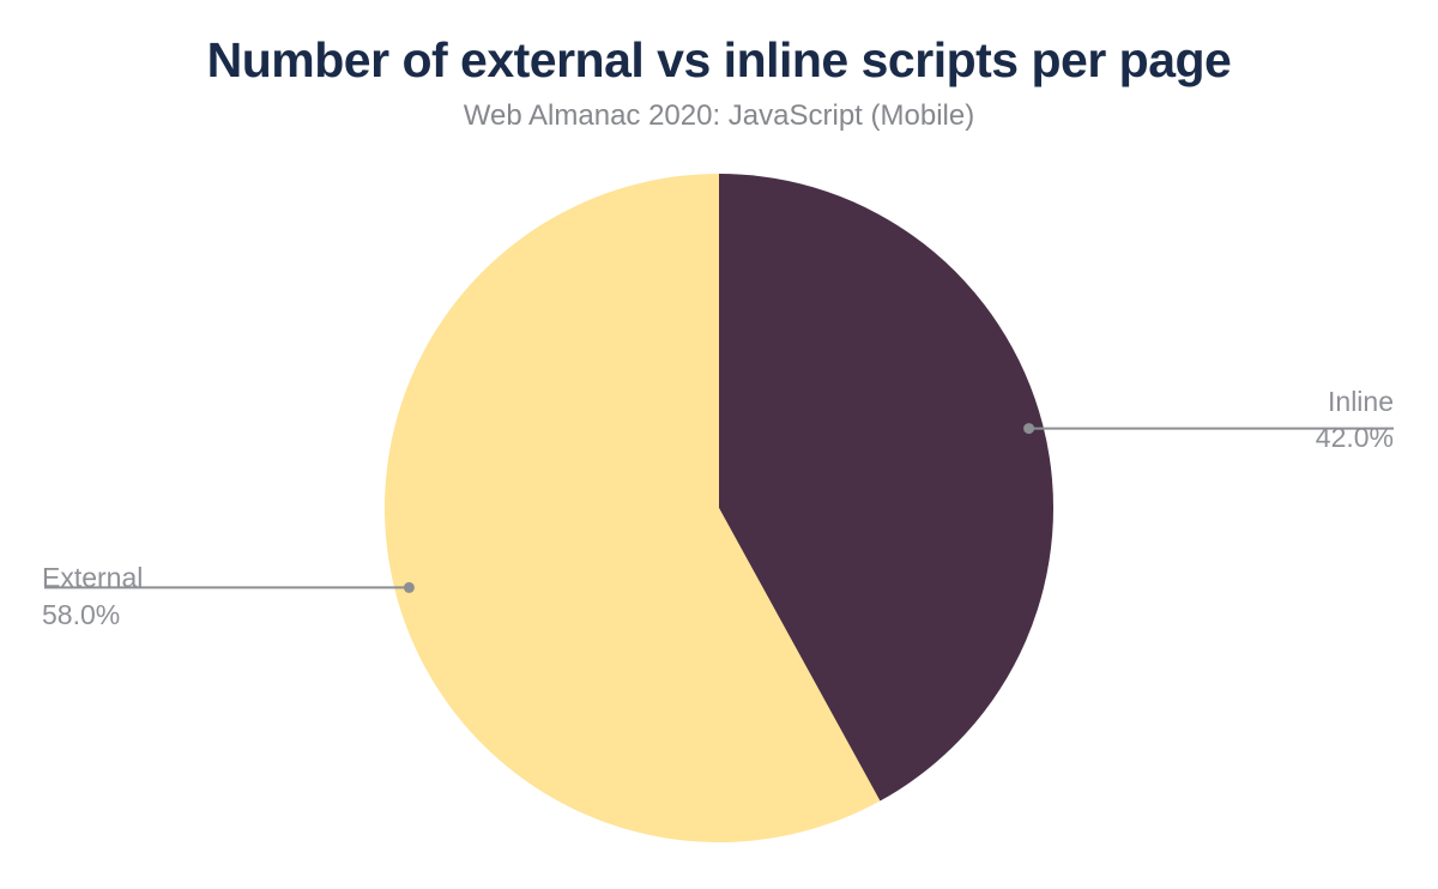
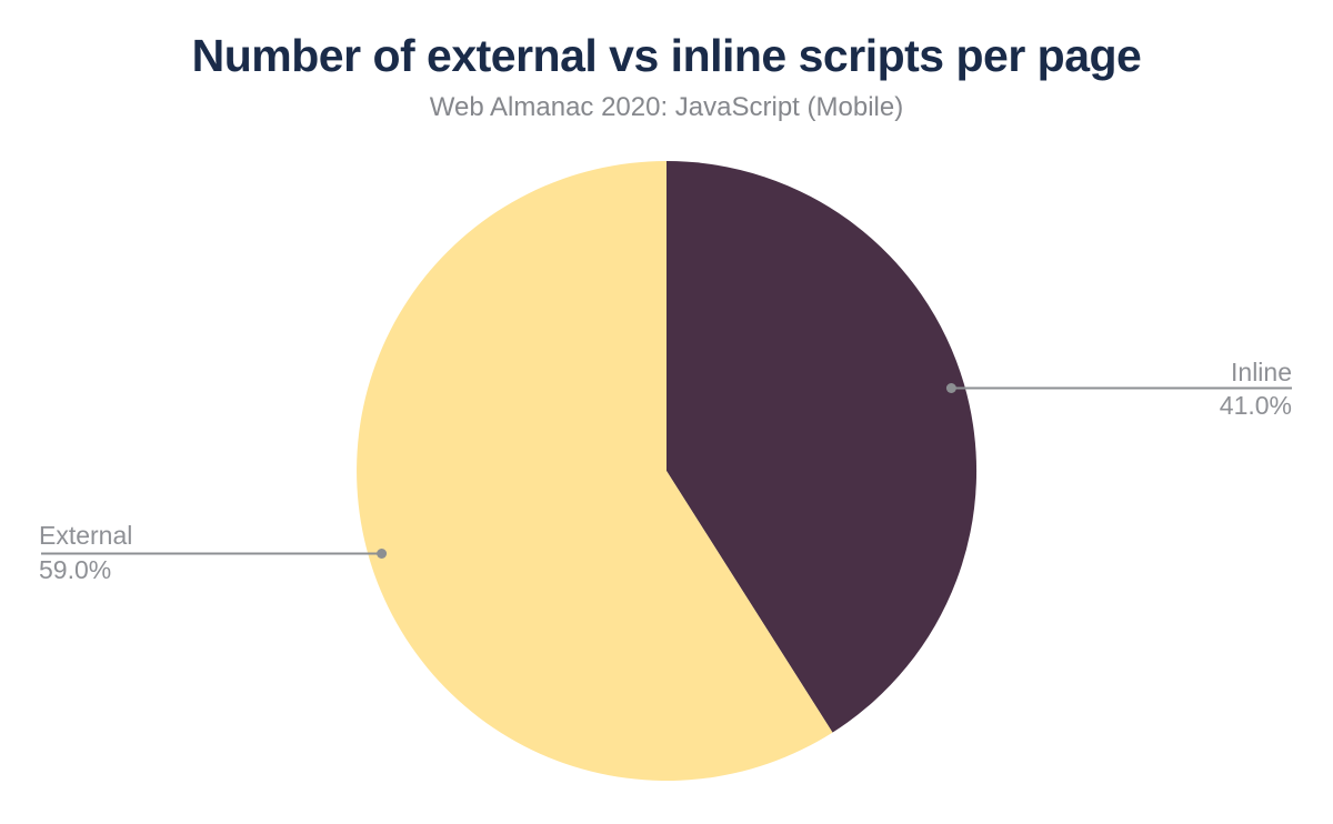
Inline: 42.0% -> 41.0%
External: 58.0% -> 59.0%
